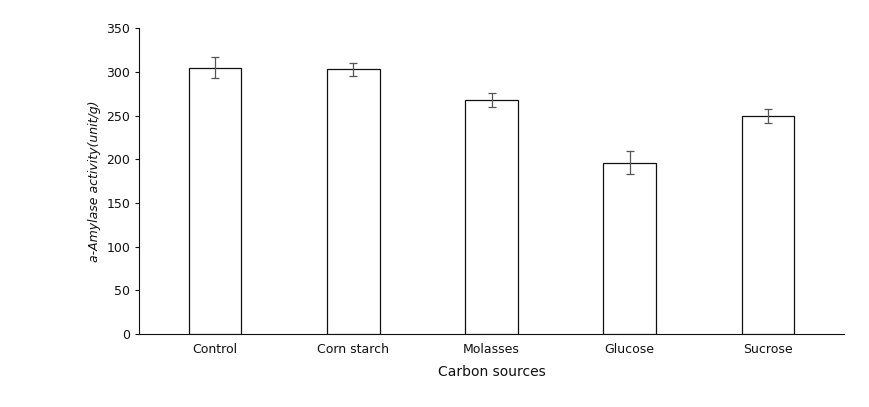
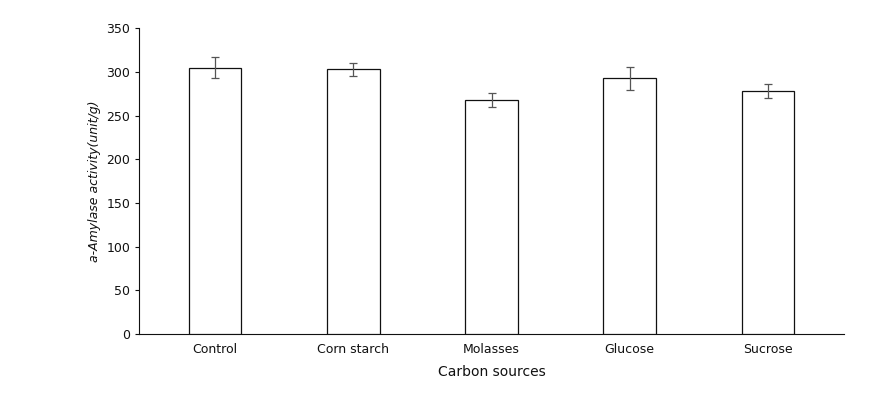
Glucose: 196 -> 293
Sucrose: 250 -> 278
